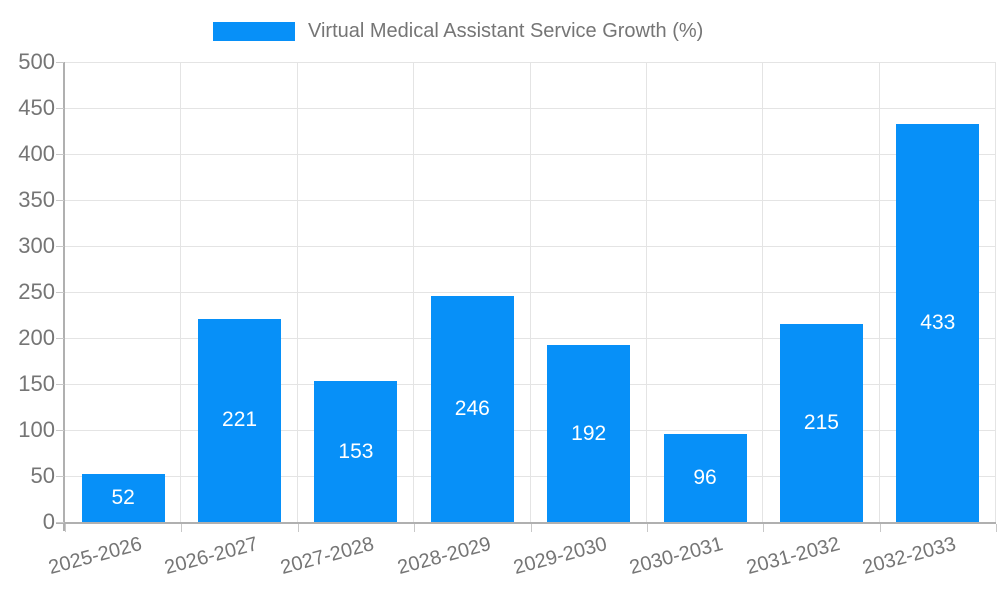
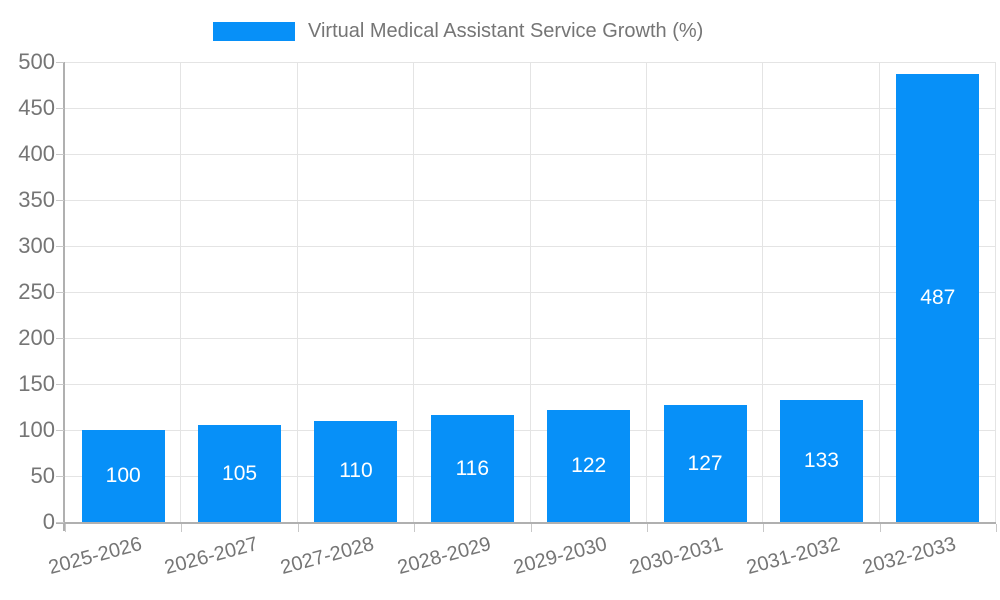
2025-2026: 52 -> 100
2026-2027: 221 -> 105
2027-2028: 153 -> 110
2028-2029: 246 -> 116
2029-2030: 192 -> 122
2030-2031: 96 -> 127
2031-2032: 215 -> 133
2032-2033: 433 -> 487
